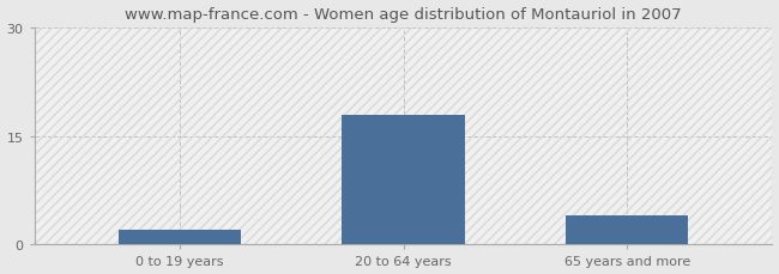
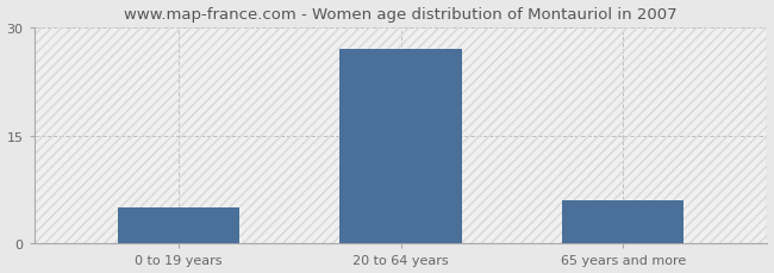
0 to 19 years: 2 -> 5
20 to 64 years: 18 -> 27
65 years and more: 4 -> 6
